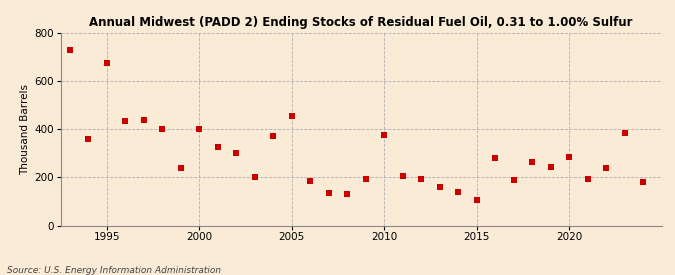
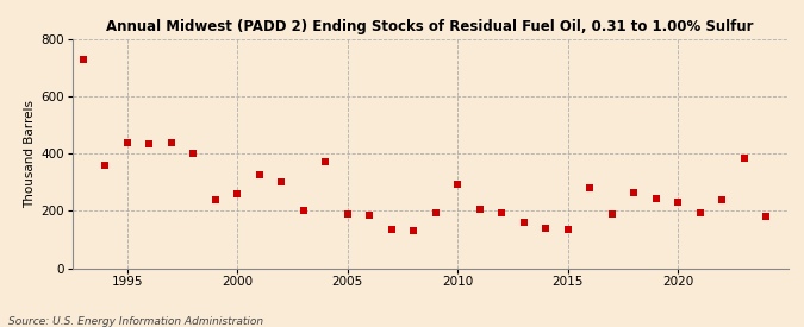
1995: 675 -> 440
2000: 400 -> 260
2005: 455 -> 190
2010: 375 -> 295
2015: 105 -> 135
2020: 285 -> 230
